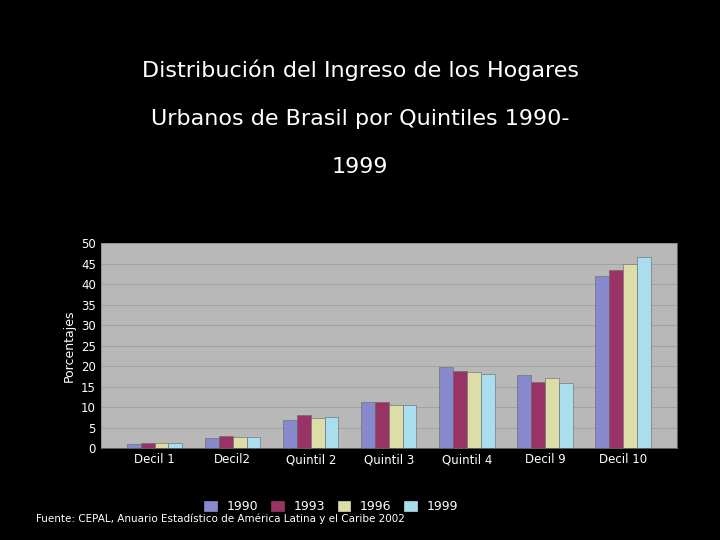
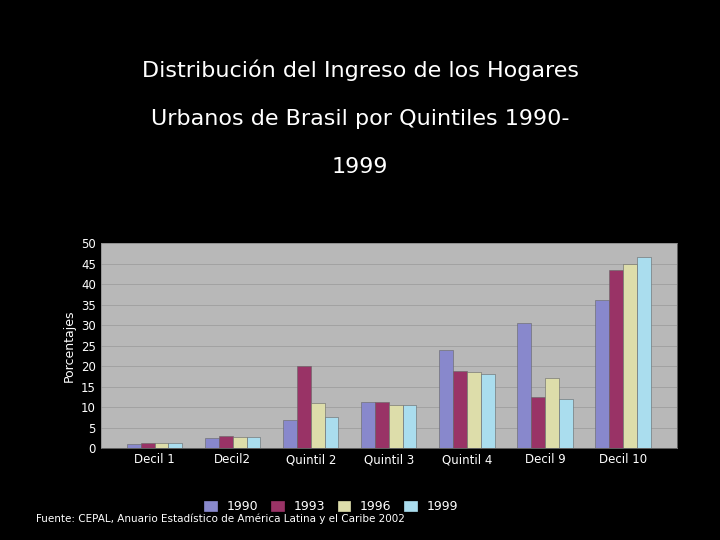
1993/Quintil 2: 8.2 -> 20.0
1996/Quintil 2: 7.3 -> 11.0
1990/Quintil 4: 19.8 -> 24.0
1990/Decil 9: 17.8 -> 30.5
1993/Decil 9: 16.2 -> 12.5
1999/Decil 9: 16.0 -> 12.0
1990/Decil 10: 42.0 -> 36.0
